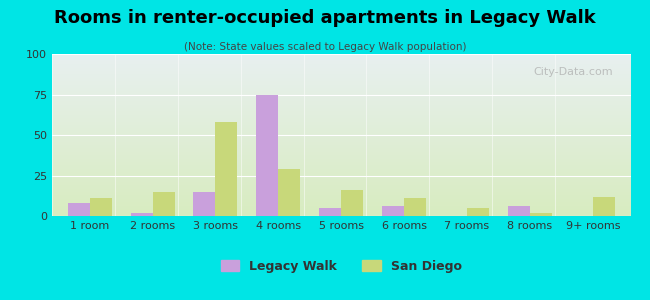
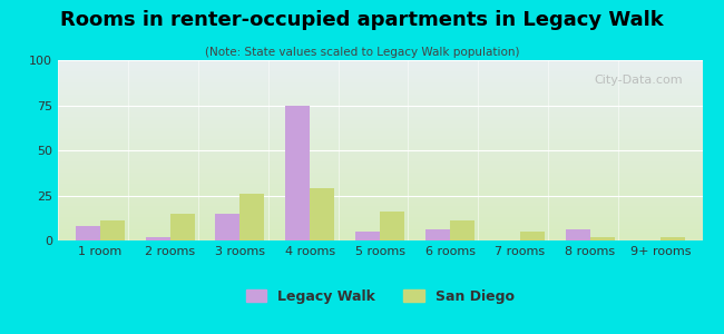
San Diego/3 rooms: 58 -> 26
San Diego/9+ rooms: 12 -> 2
